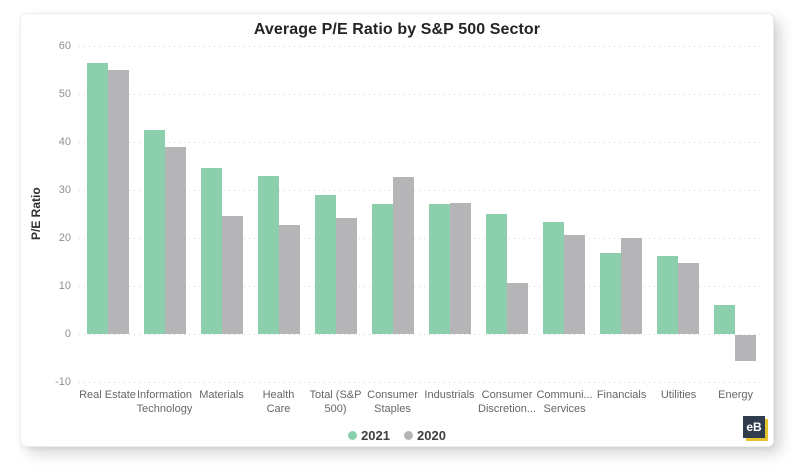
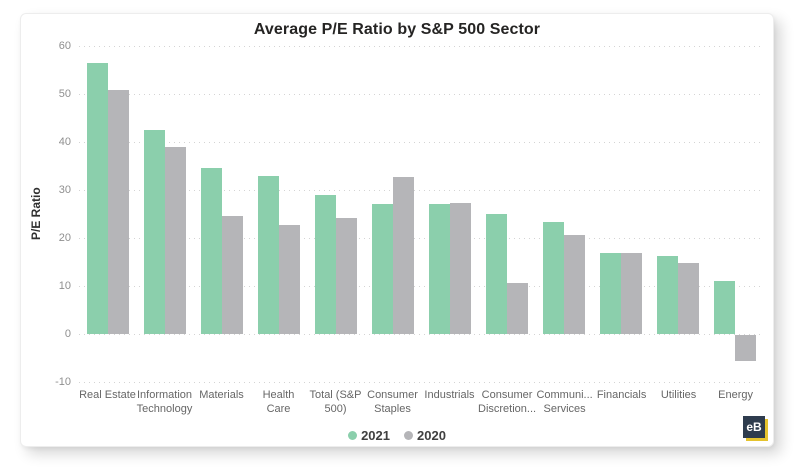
2020/Real Estate: 55 -> 51
2020/Financials: 20 -> 17
2021/Energy: 6 -> 11
